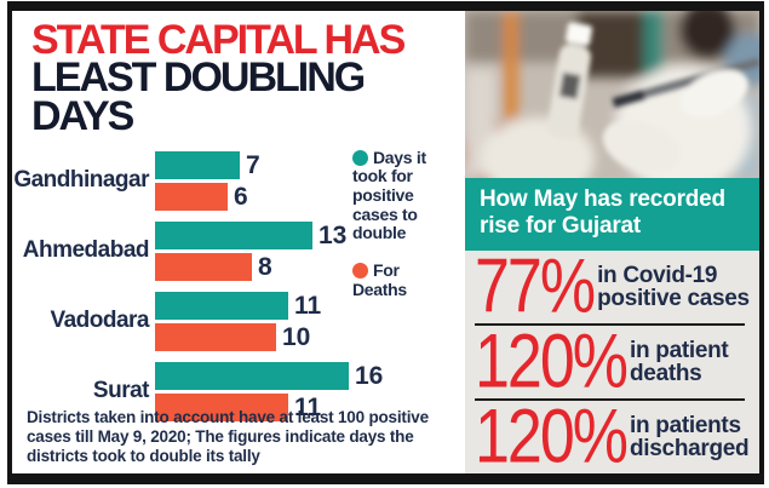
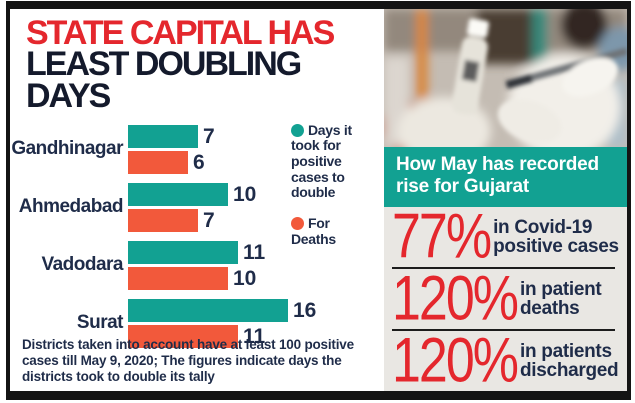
Days it took for positive cases to double/Ahmedabad: 13 -> 10
For Deaths/Ahmedabad: 8 -> 7
